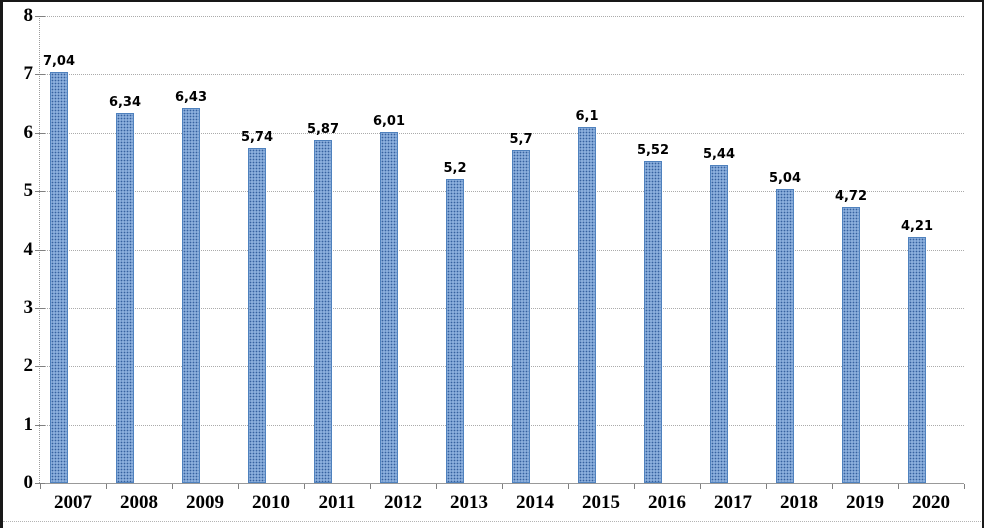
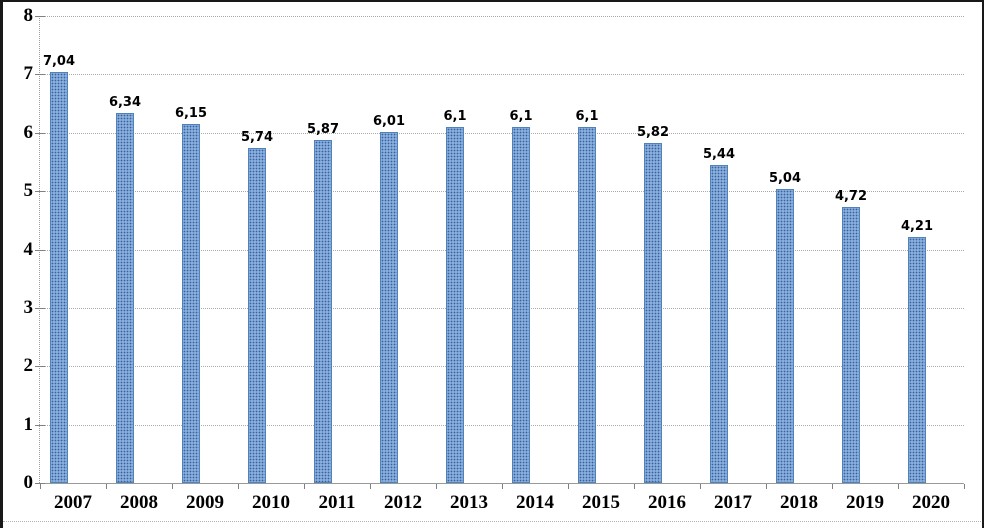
2009: 6,43 -> 6,15
2013: 5,2 -> 6,1
2014: 5,7 -> 6,1
2016: 5,52 -> 5,82
